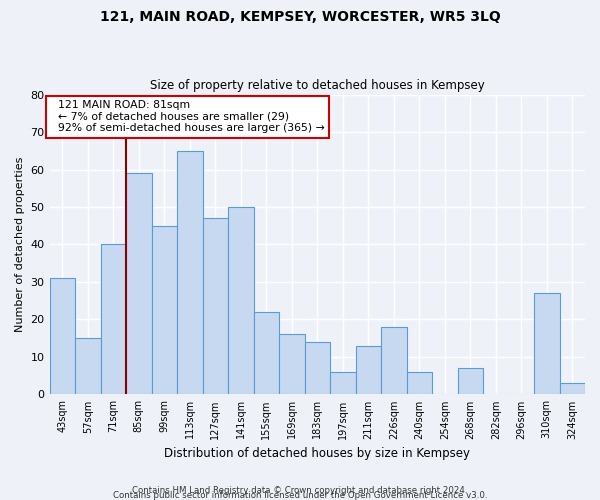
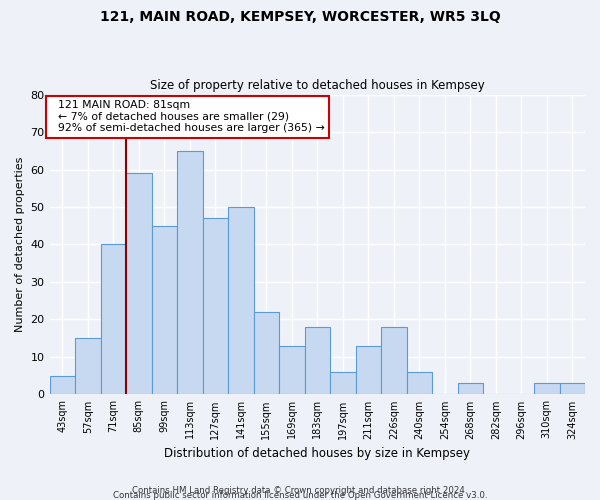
43sqm: 31 -> 5
169sqm: 16 -> 13
183sqm: 14 -> 18
268sqm: 7 -> 3
310sqm: 27 -> 3
